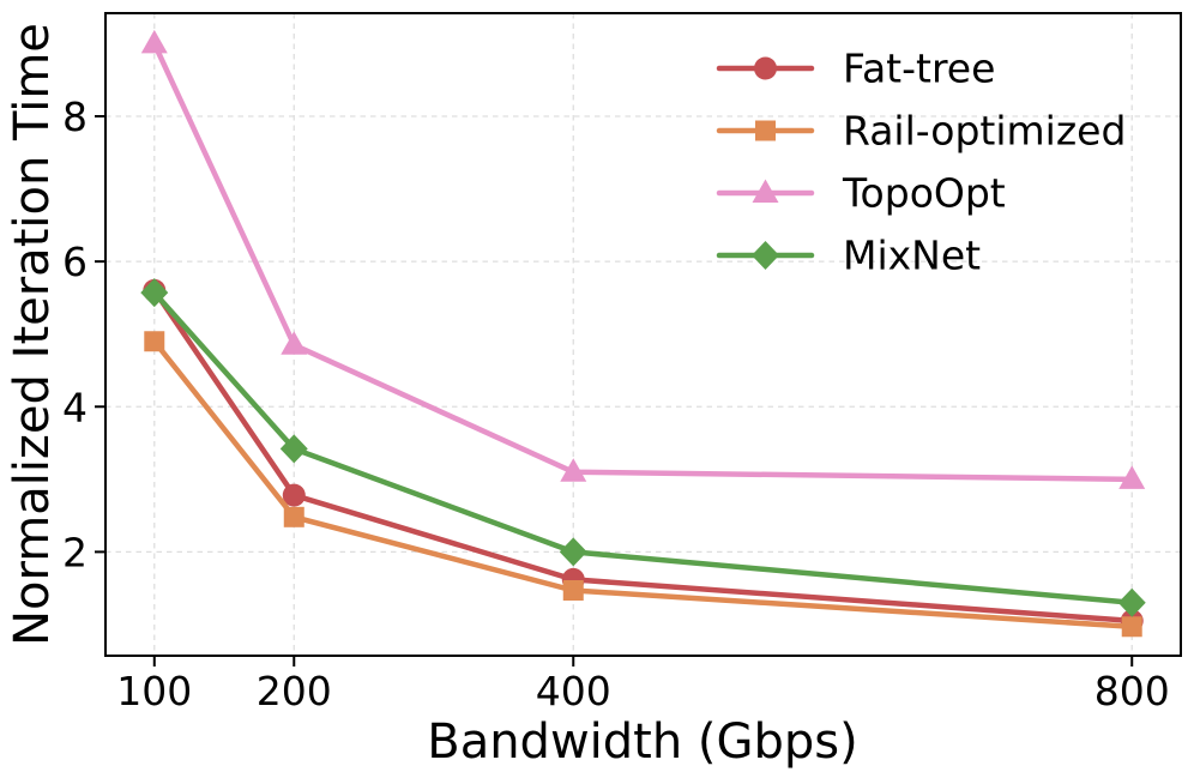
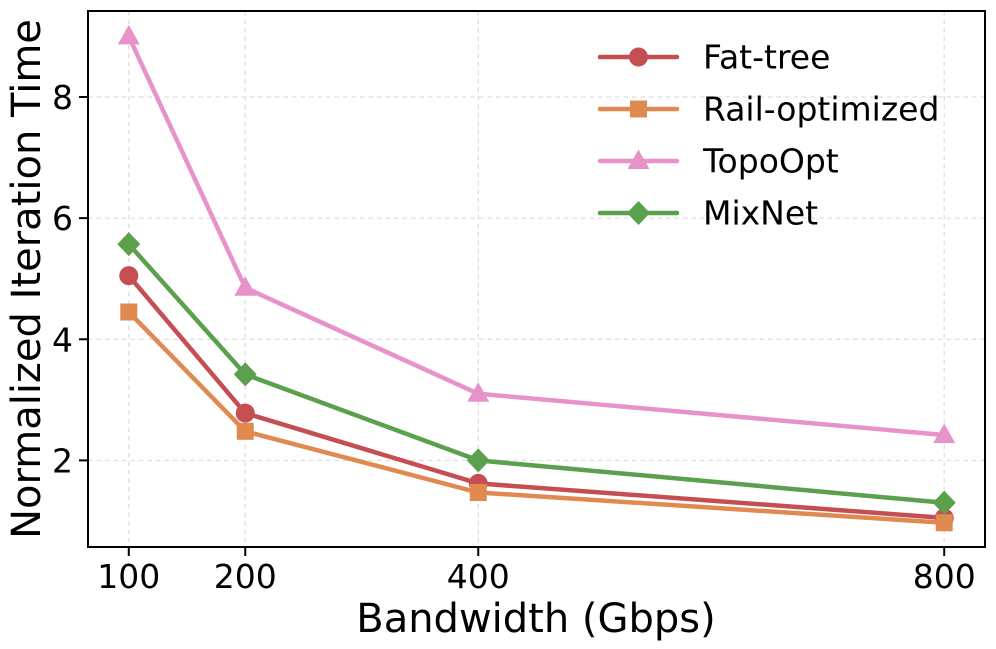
Fat-tree/100: 5.6 -> 5.0
Rail-optimized/100: 4.9 -> 4.5
TopoOpt/800: 3.0 -> 2.4
